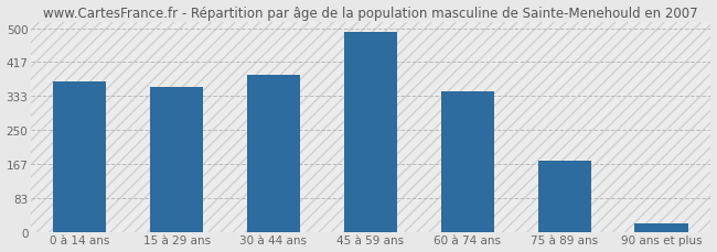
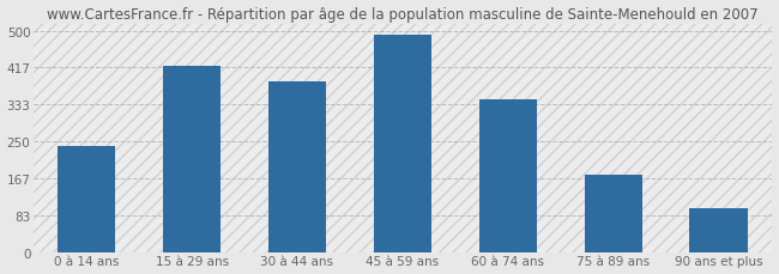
0 à 14 ans: 370 -> 240
15 à 29 ans: 355 -> 420
90 ans et plus: 20 -> 100
